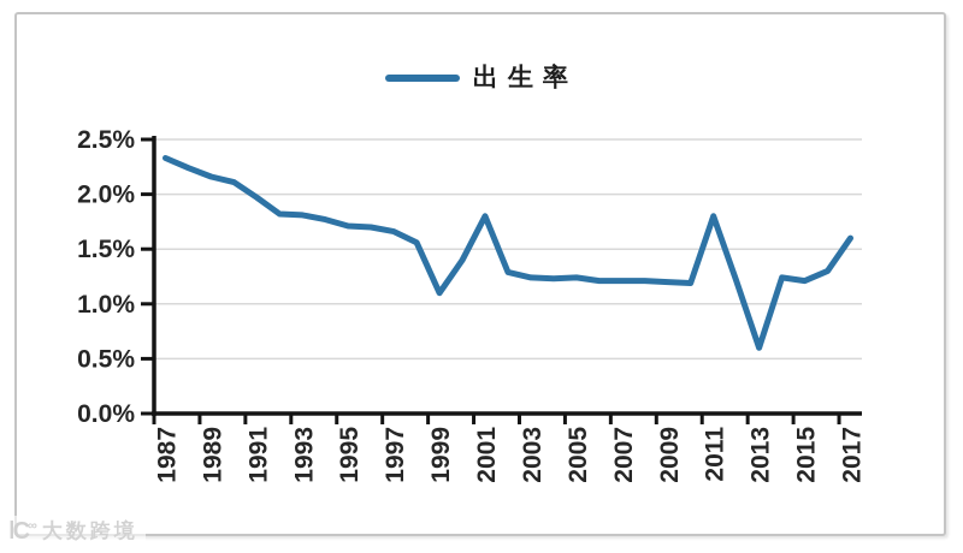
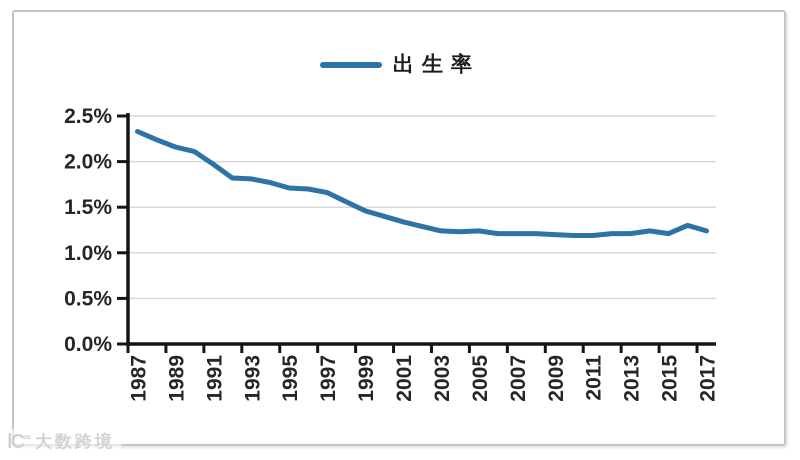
1999: 1.1% -> 1.5%
2001: 1.8% -> 1.3%
2011: 1.8% -> 1.2%
2013: 0.6% -> 1.2%
2017: 1.6% -> 1.2%
